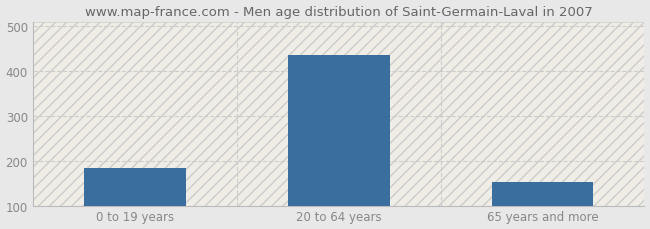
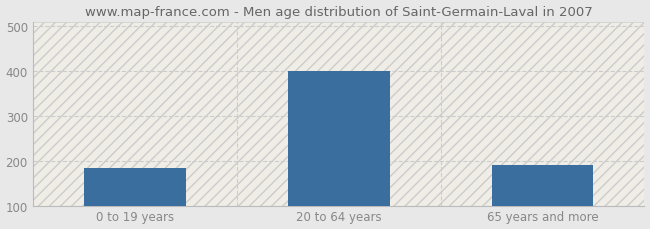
20 to 64 years: 435 -> 400
65 years and more: 153 -> 190
